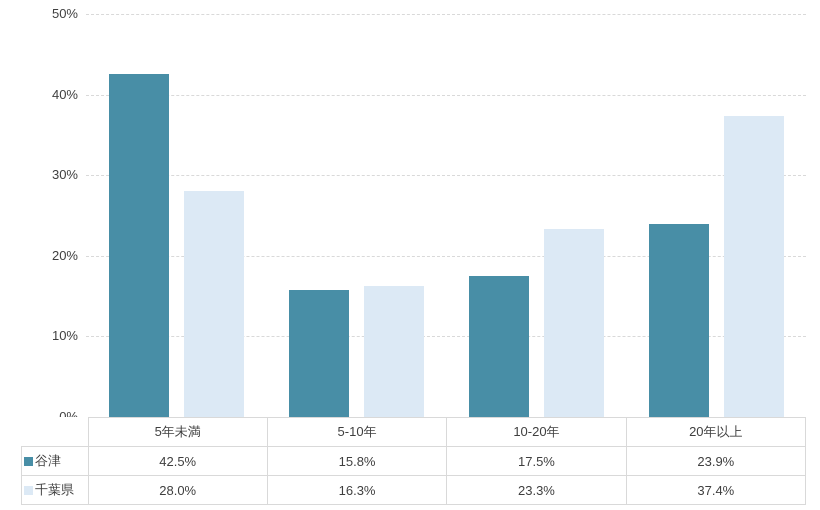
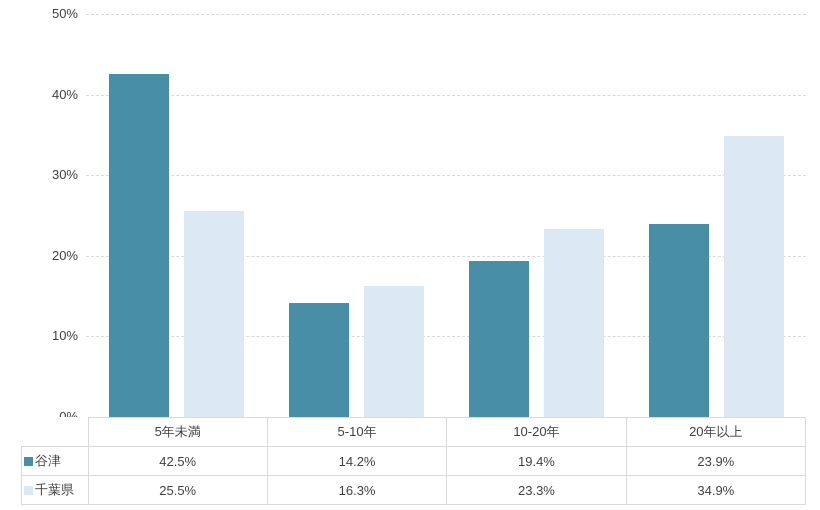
千葉県/5年未満: 28.0% -> 25.5%
谷津/5-10年: 15.8% -> 14.2%
谷津/10-20年: 17.5% -> 19.4%
千葉県/20年以上: 37.4% -> 34.9%
